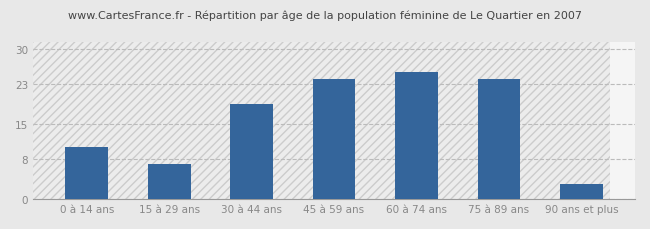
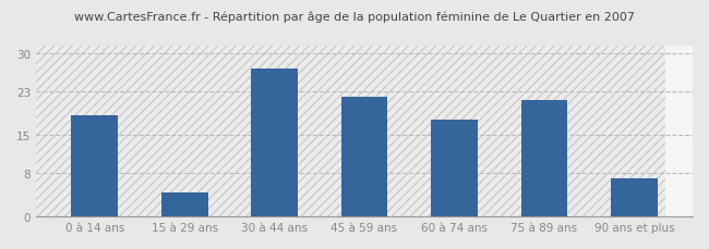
0 à 14 ans: 10.5 -> 18.6
15 à 29 ans: 7.0 -> 4.4
30 à 44 ans: 19.0 -> 27.2
45 à 59 ans: 24.0 -> 22.0
60 à 74 ans: 25.5 -> 17.8
75 à 89 ans: 24.0 -> 21.4
90 ans et plus: 3.0 -> 7.0
